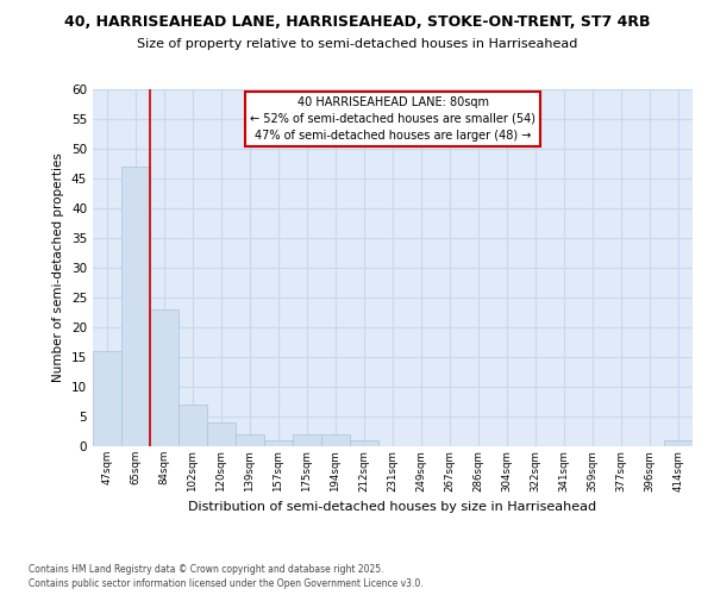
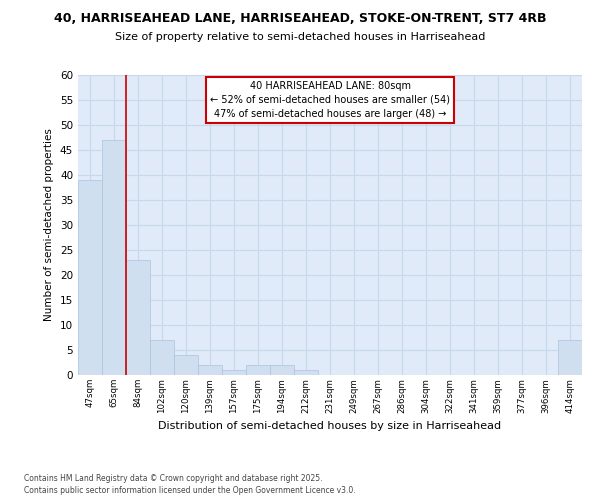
47sqm: 16 -> 39
414sqm: 1 -> 7
